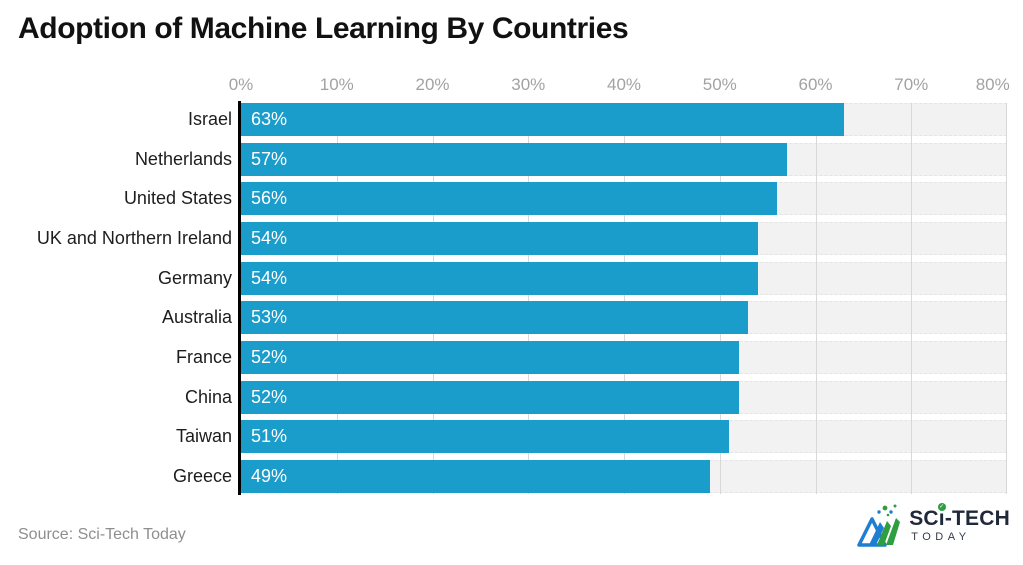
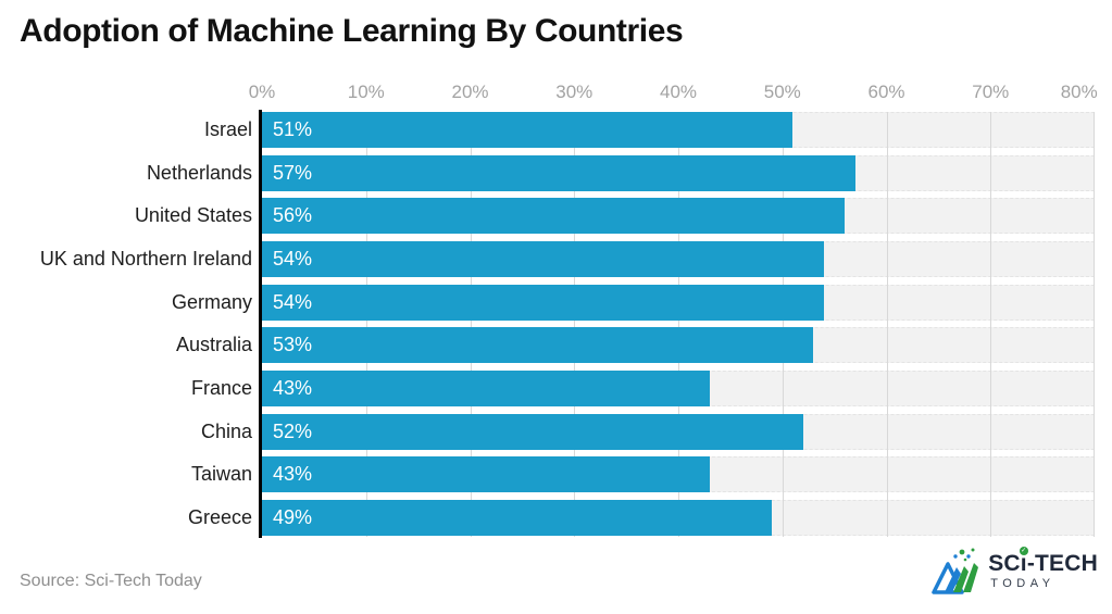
Israel: 63% -> 51%
France: 52% -> 43%
Taiwan: 51% -> 43%
